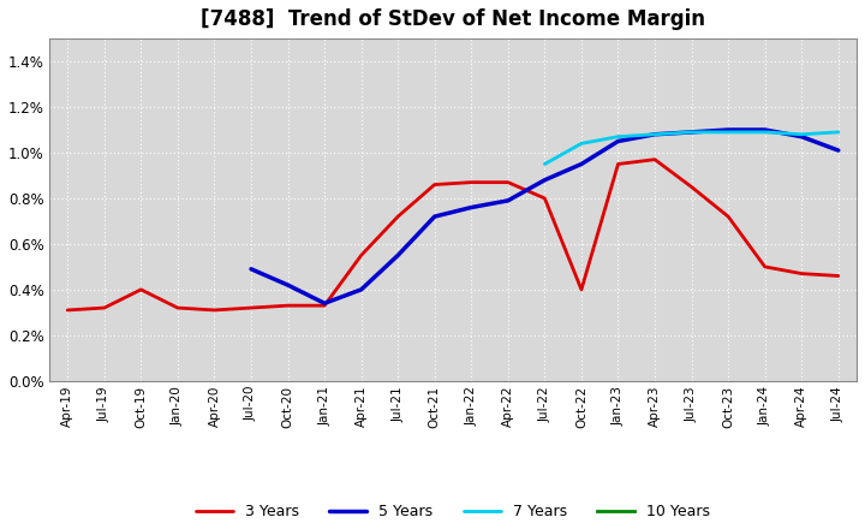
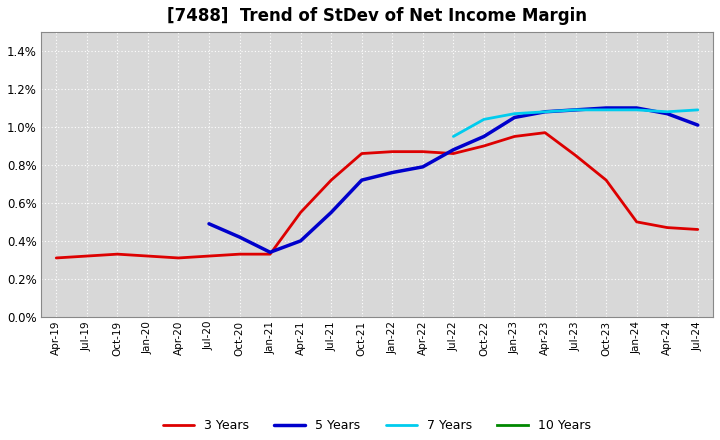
3 Years/Oct-19: 0.40% -> 0.33%
3 Years/Jul-22: 0.80% -> 0.86%
3 Years/Oct-22: 0.40% -> 0.90%
